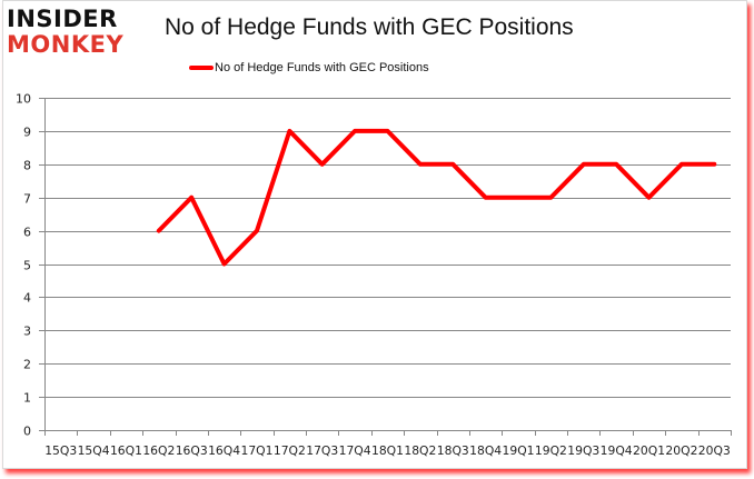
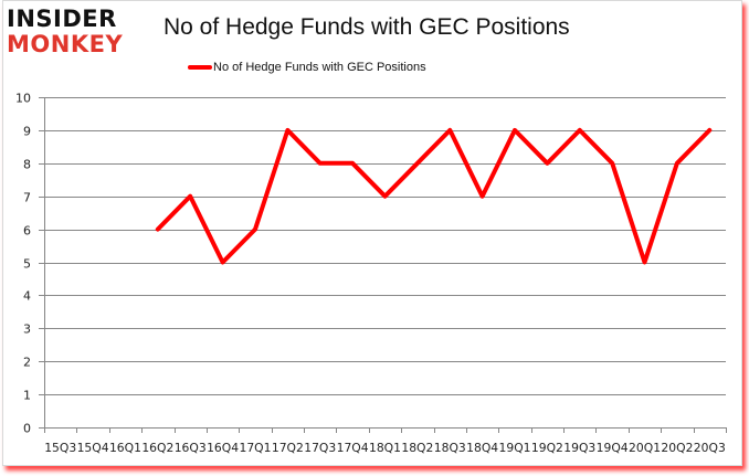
17Q4: 9 -> 8
18Q1: 9 -> 7
18Q3: 8 -> 9
19Q1: 7 -> 9
19Q2: 7 -> 8
19Q3: 8 -> 9
20Q1: 7 -> 5
20Q3: 8 -> 9
